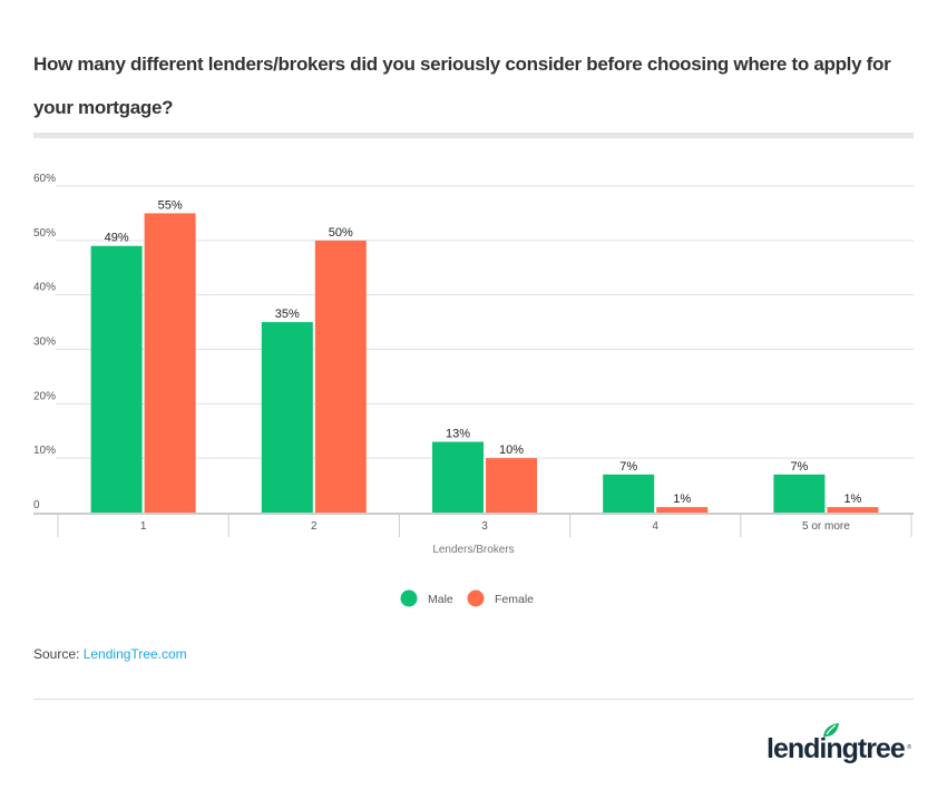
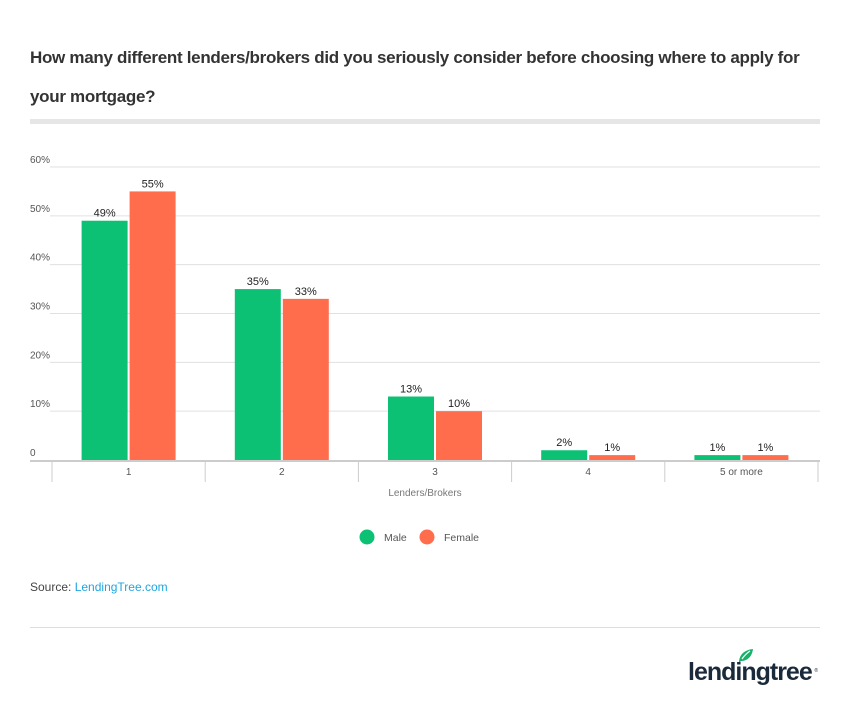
Female/2: 50% -> 33%
Male/4: 7% -> 2%
Male/5 or more: 7% -> 1%
